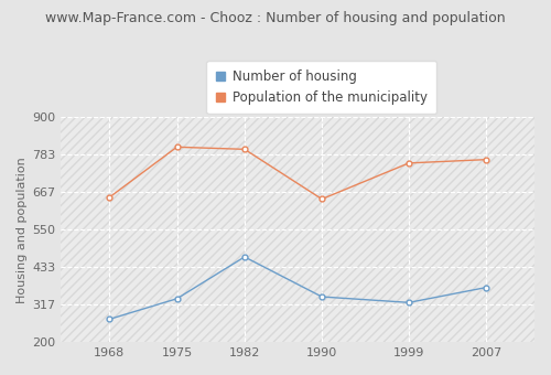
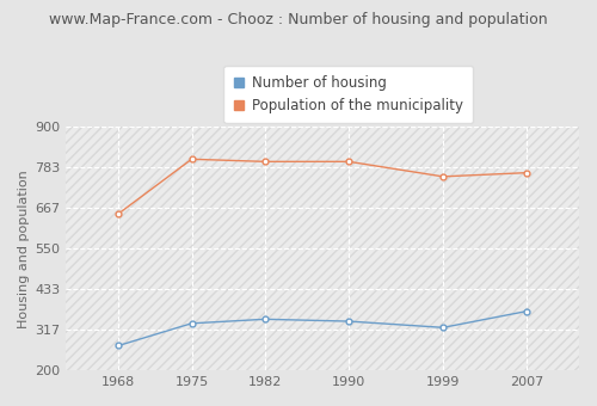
Number of housing/1982: 465 -> 347
Population of the municipality/1990: 645 -> 800
